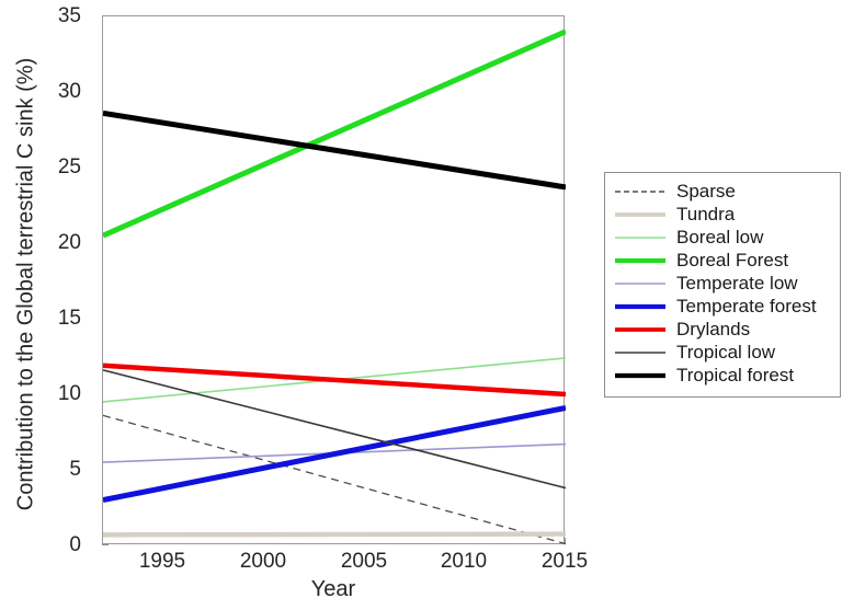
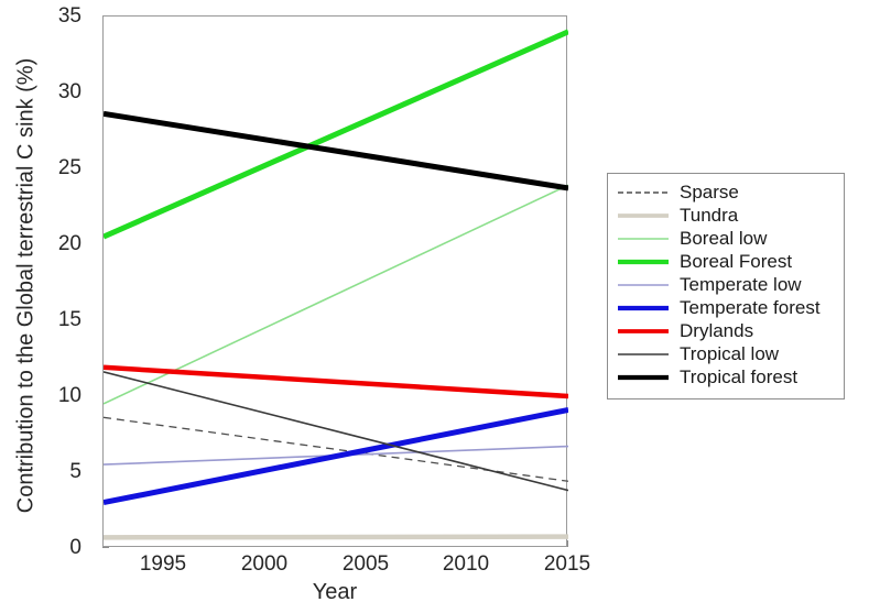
Sparse/2015: 0.1 -> 4.4
Boreal low/2015: 12.4 -> 23.9
